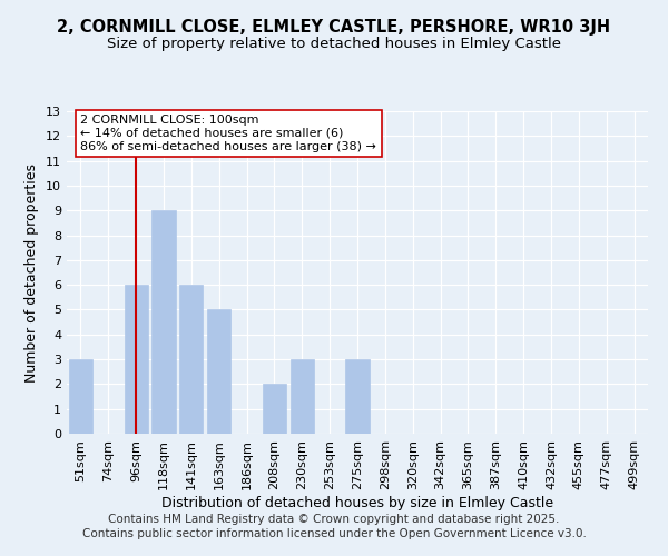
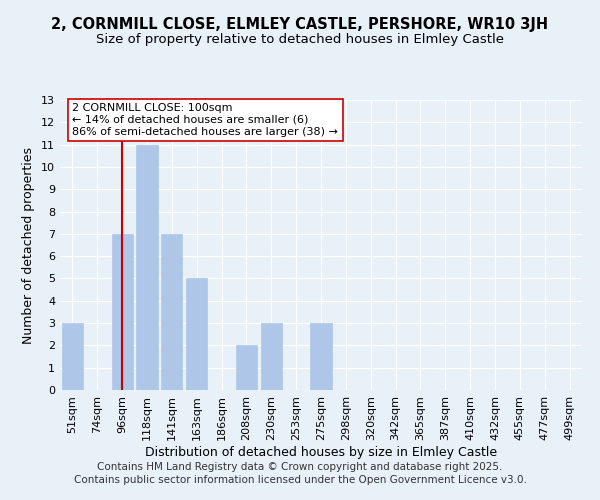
96sqm: 6 -> 7
118sqm: 9 -> 11
141sqm: 6 -> 7
